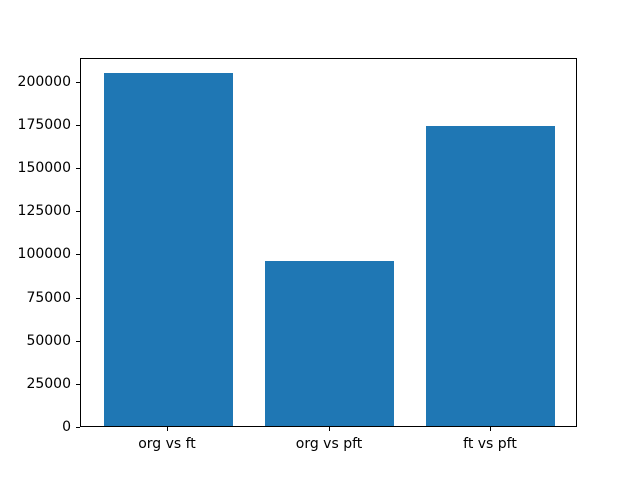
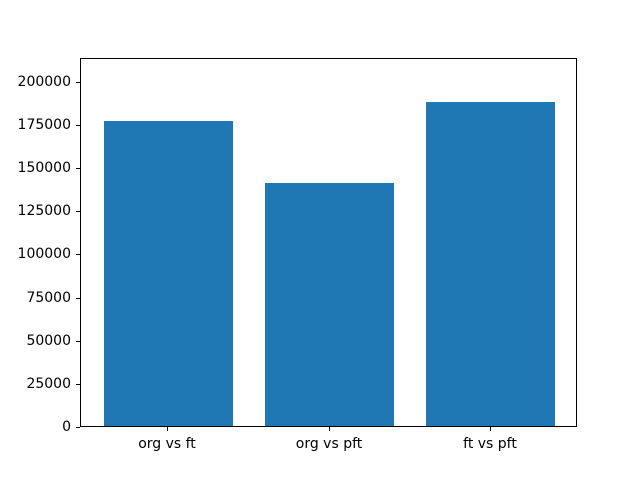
org vs ft: 205000 -> 177000
org vs pft: 96000 -> 141000
ft vs pft: 174000 -> 188000
